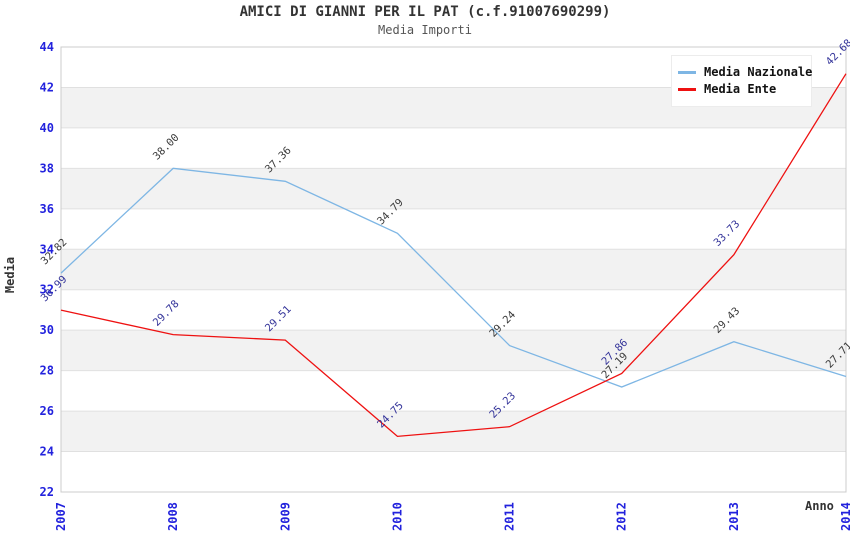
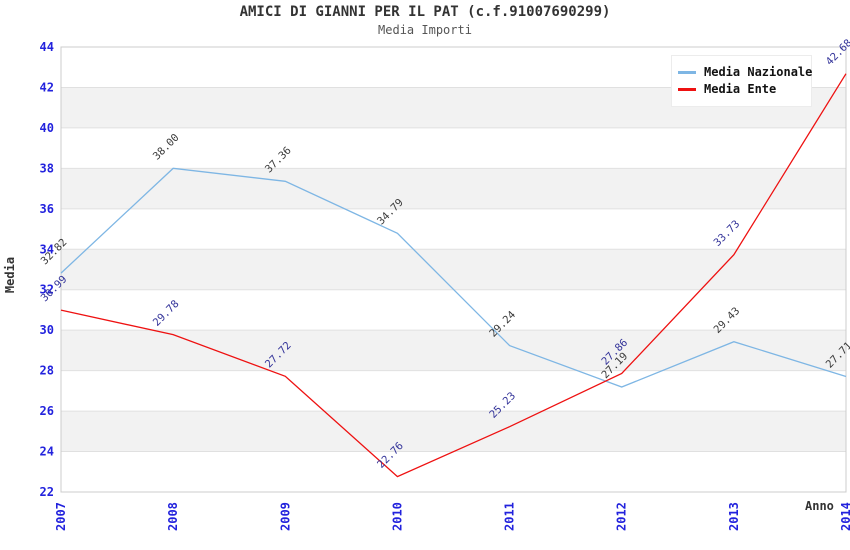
Media Ente/2009: 29.51 -> 27.72
Media Ente/2010: 24.75 -> 22.76
